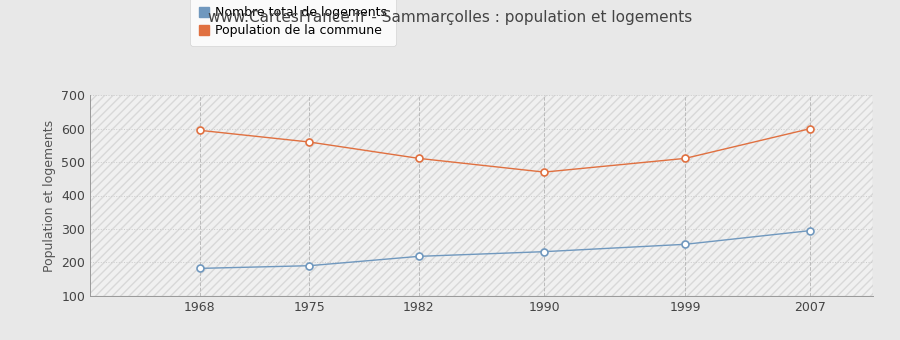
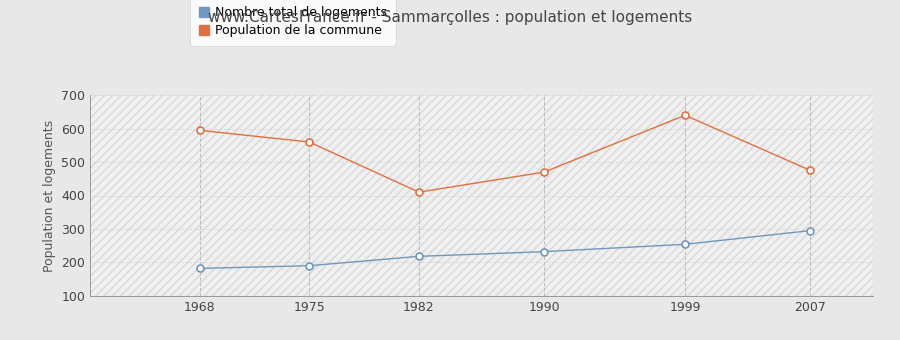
Population de la commune/1982: 511 -> 410
Population de la commune/1999: 511 -> 640
Population de la commune/2007: 600 -> 475
